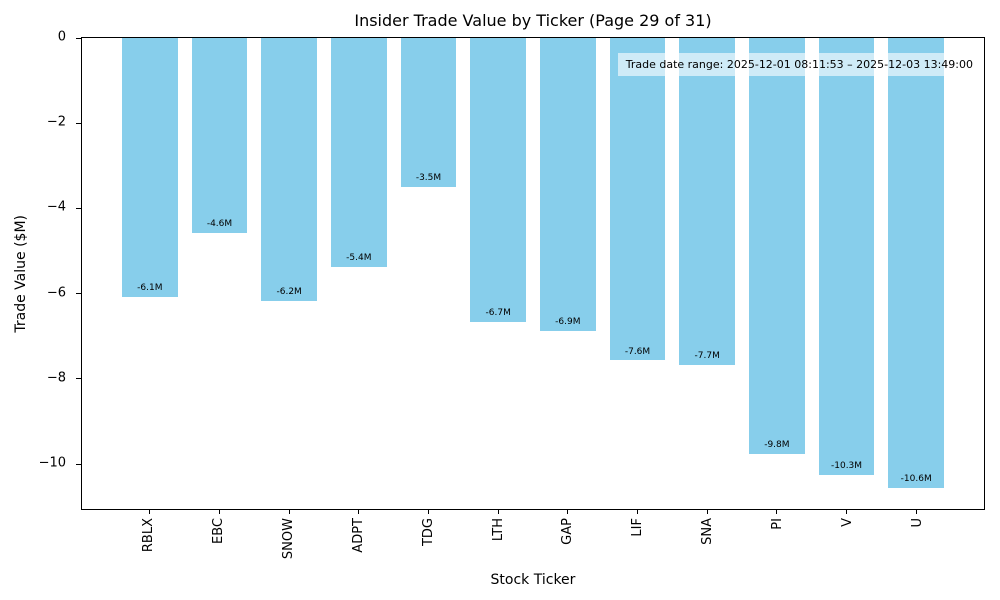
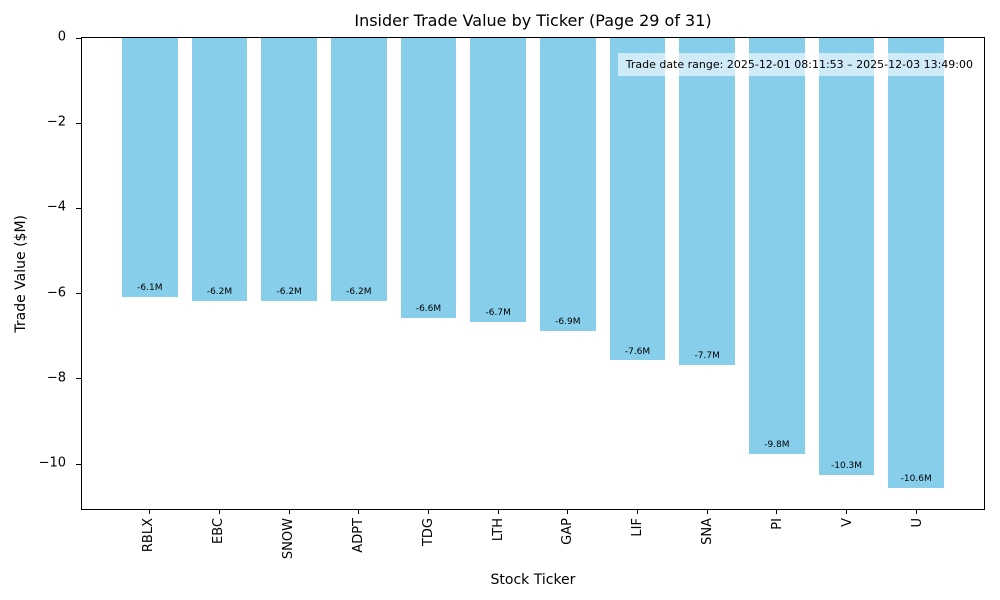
EBC: -4.6M -> -6.2M
ADPT: -5.4M -> -6.2M
TDG: -3.5M -> -6.6M
